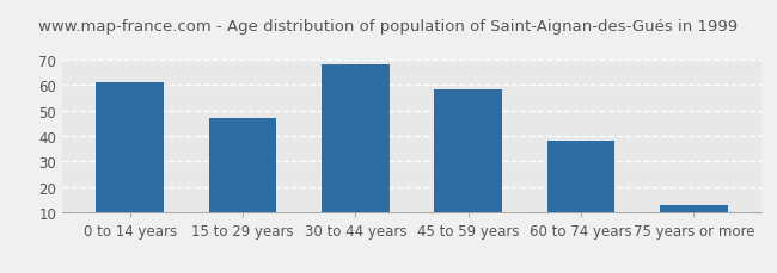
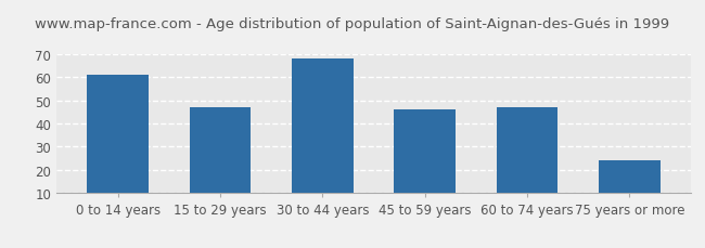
45 to 59 years: 58 -> 46
60 to 74 years: 38 -> 47
75 years or more: 13 -> 24
